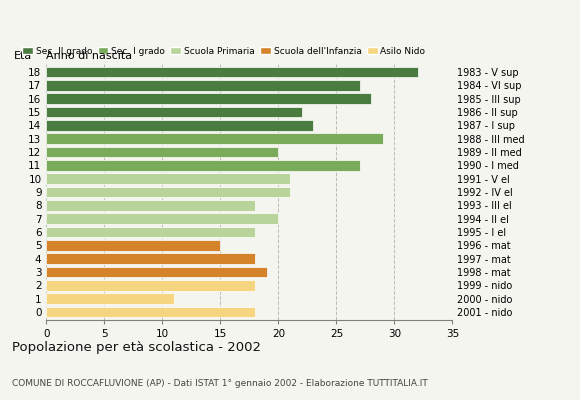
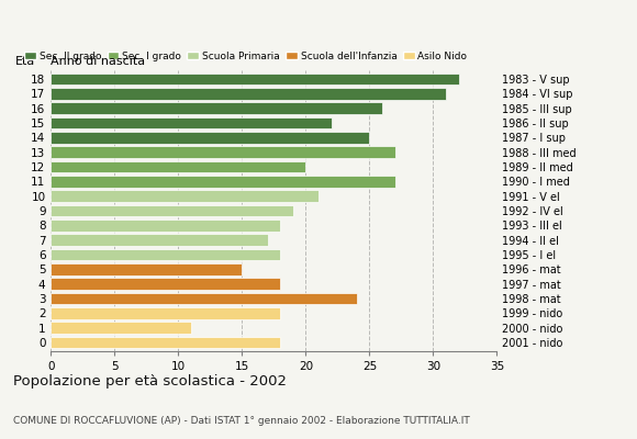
17: 27 -> 31
16: 28 -> 26
14: 23 -> 25
13: 29 -> 27
9: 21 -> 19
7: 20 -> 17
3: 19 -> 24
